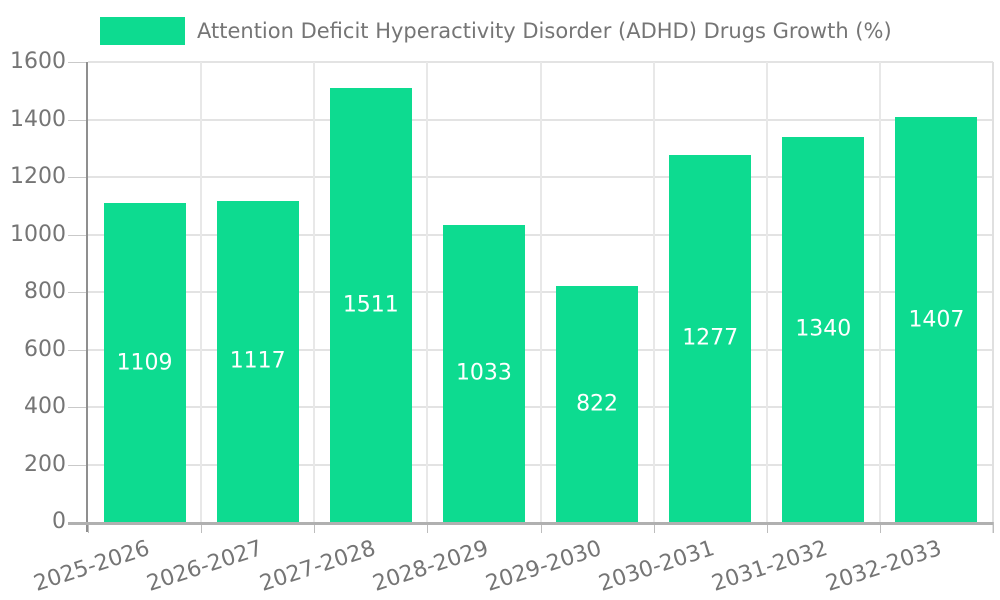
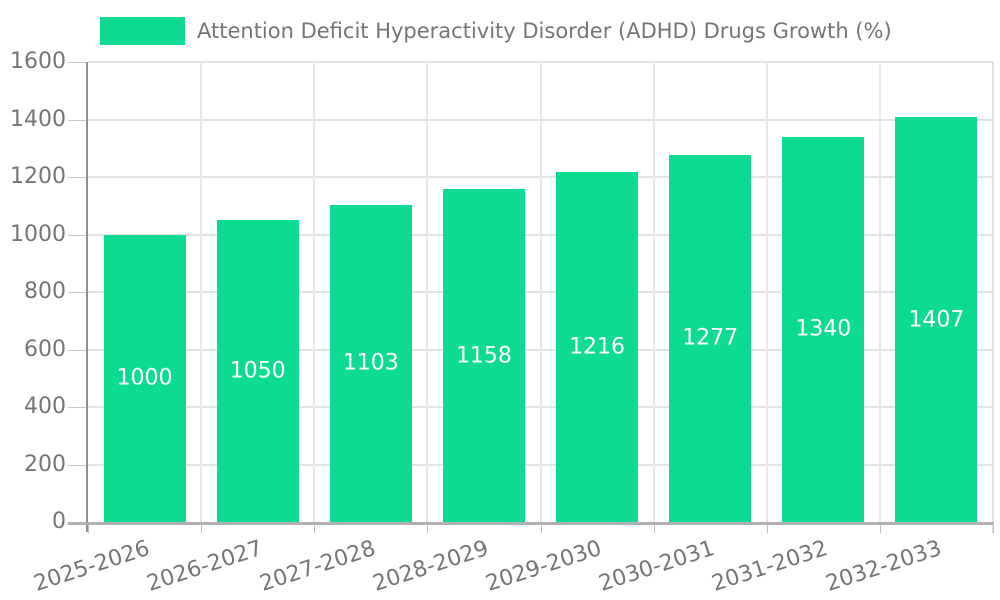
2025-2026: 1109 -> 1000
2026-2027: 1117 -> 1050
2027-2028: 1511 -> 1103
2028-2029: 1033 -> 1158
2029-2030: 822 -> 1216
